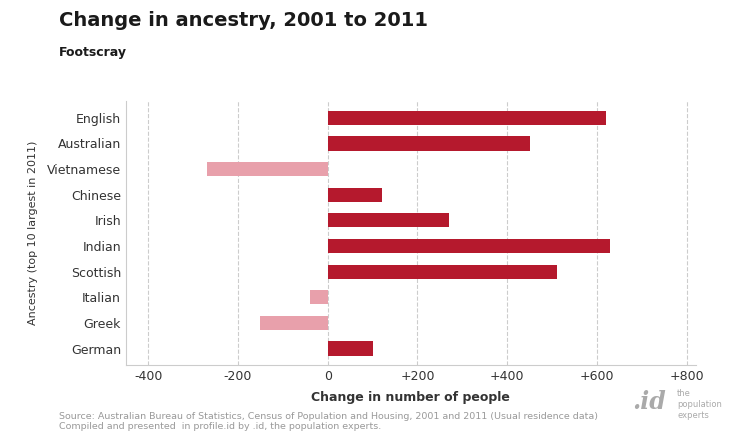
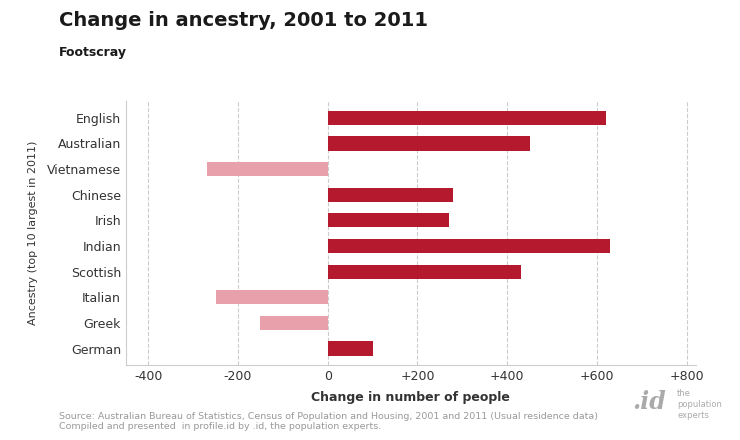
Chinese: 120 -> 280
Scottish: 510 -> 430
Italian: -40 -> -250
